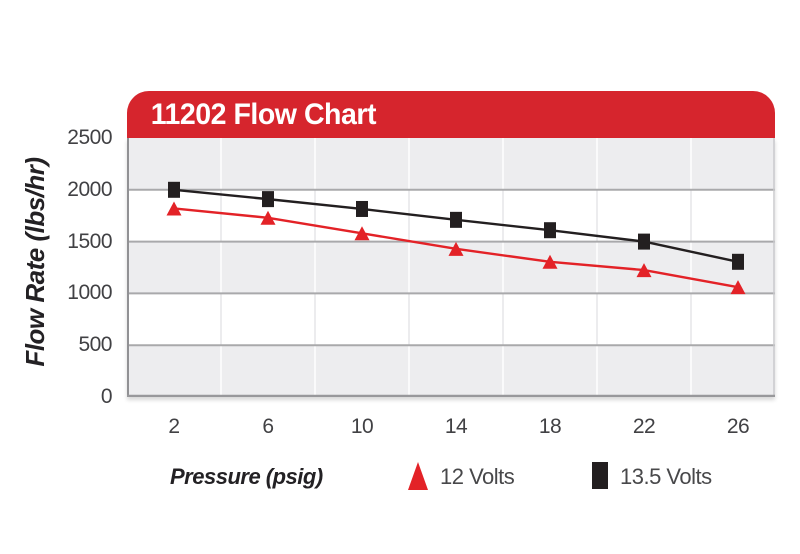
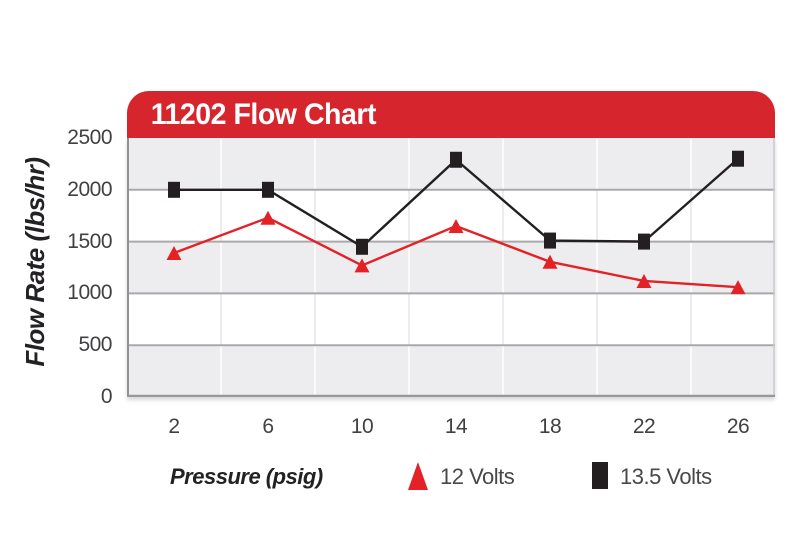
12 Volts/2: 1820 -> 1390
13.5 Volts/6: 1910 -> 2000
12 Volts/10: 1580 -> 1270
13.5 Volts/10: 1820 -> 1450
12 Volts/14: 1430 -> 1650
13.5 Volts/14: 1710 -> 2290
13.5 Volts/18: 1610 -> 1510
12 Volts/22: 1220 -> 1120
13.5 Volts/26: 1300 -> 2300
